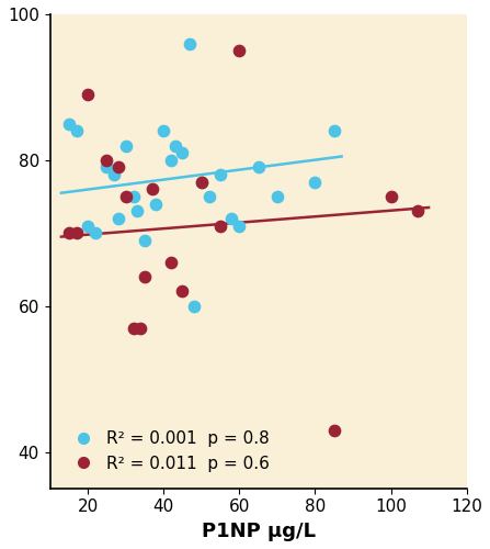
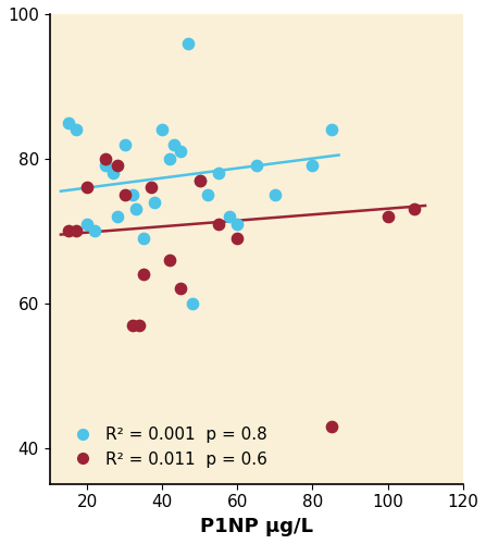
R² = 0.011 p = 0.6/20: 89 -> 76
R² = 0.011 p = 0.6/60: 95 -> 69
R² = 0.001 p = 0.8/80: 77 -> 79
R² = 0.011 p = 0.6/100: 75 -> 72
